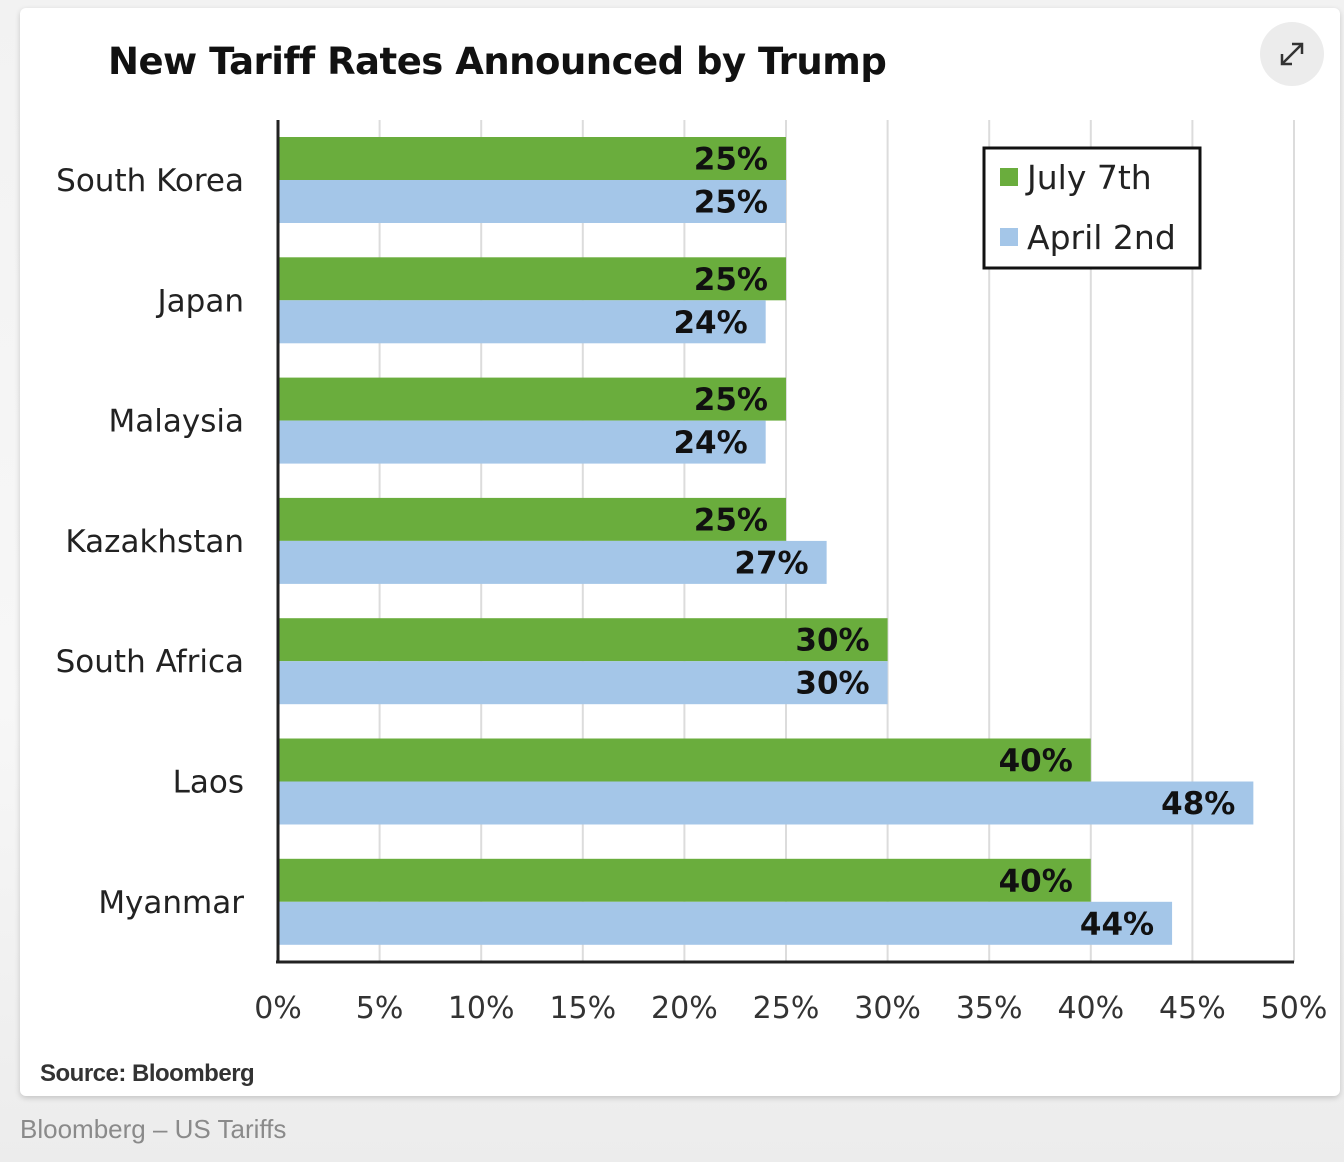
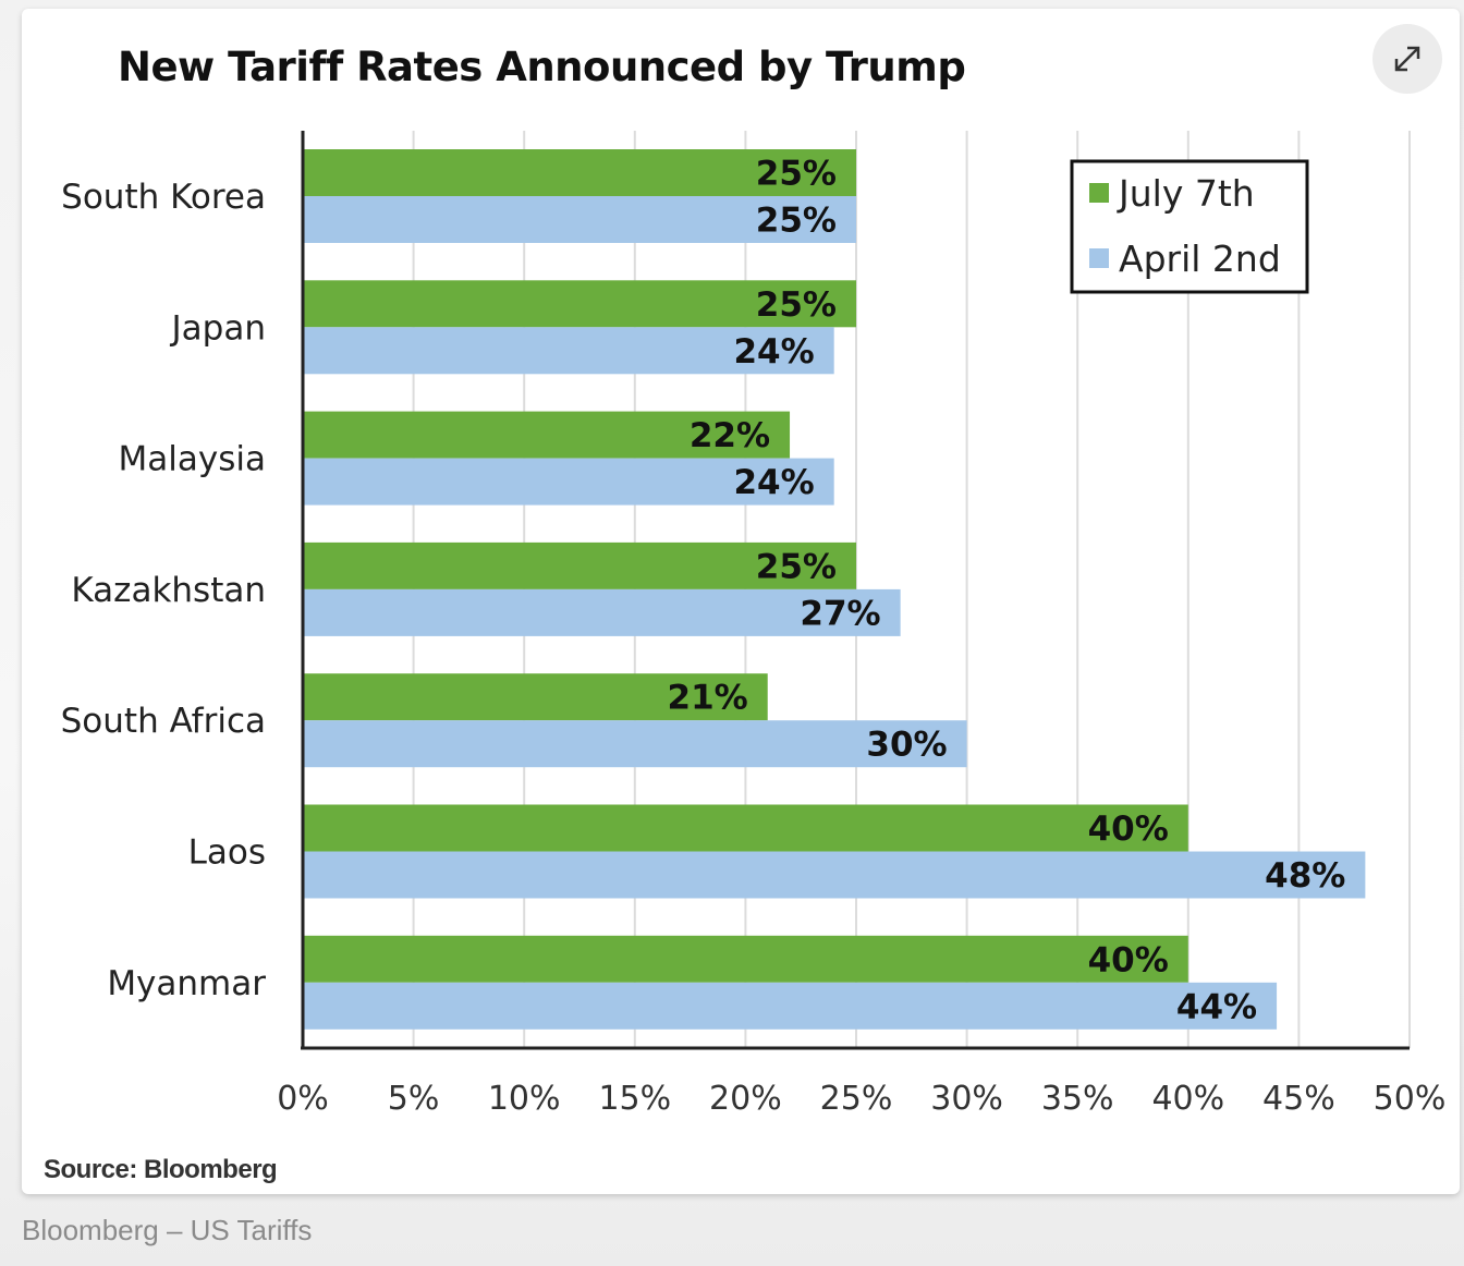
July 7th/Malaysia: 25% -> 22%
July 7th/South Africa: 30% -> 21%
